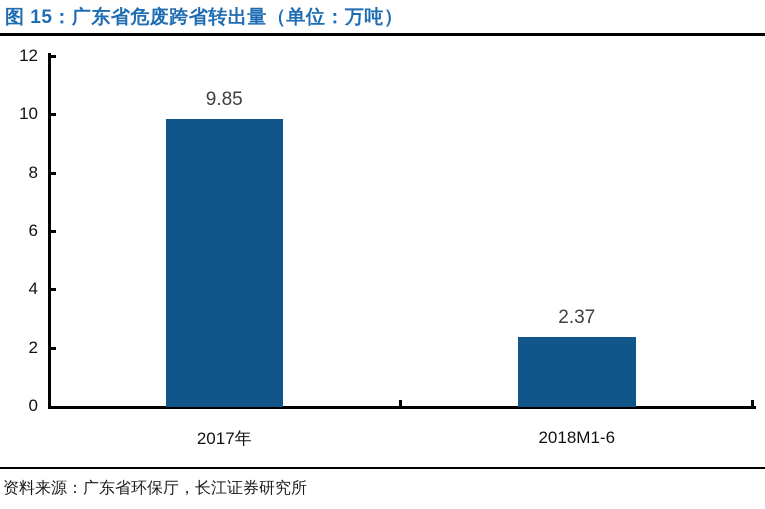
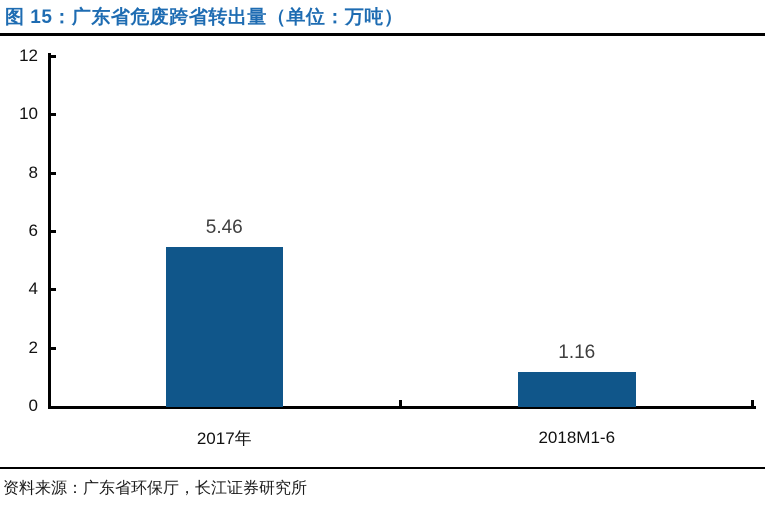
2017年: 9.85 -> 5.46
2018M1-6: 2.37 -> 1.16
